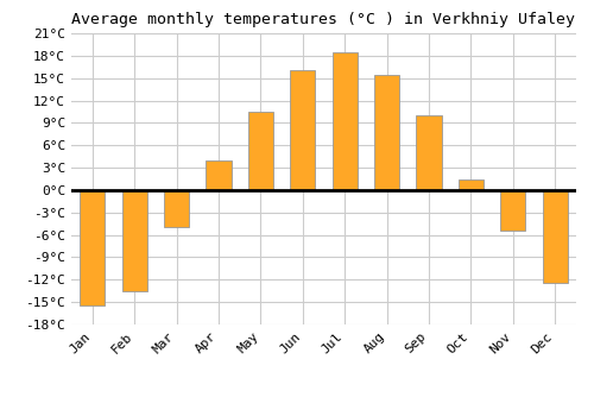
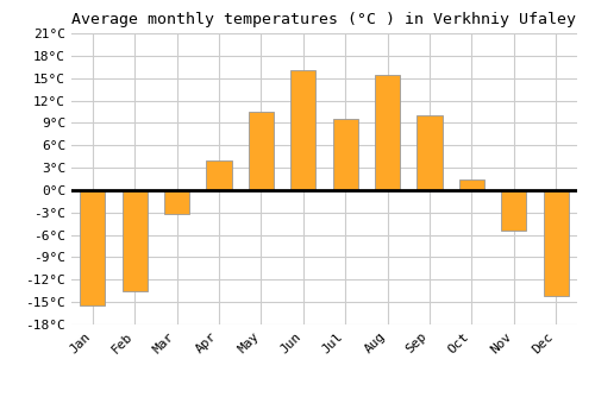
Mar: -5.0°C -> -3.2°C
Jul: 18.5°C -> 9.6°C
Dec: -12.5°C -> -14.2°C
